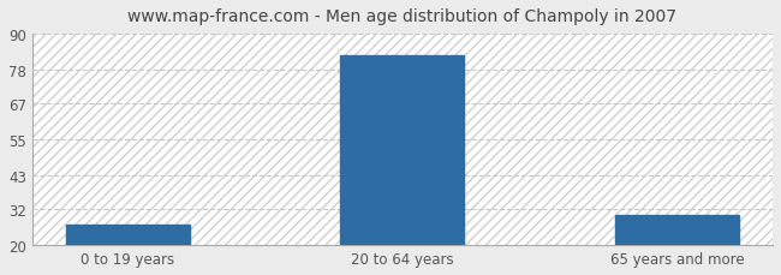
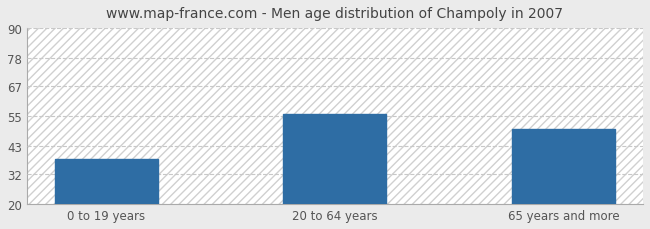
0 to 19 years: 27 -> 38
20 to 64 years: 83 -> 56
65 years and more: 30 -> 50
